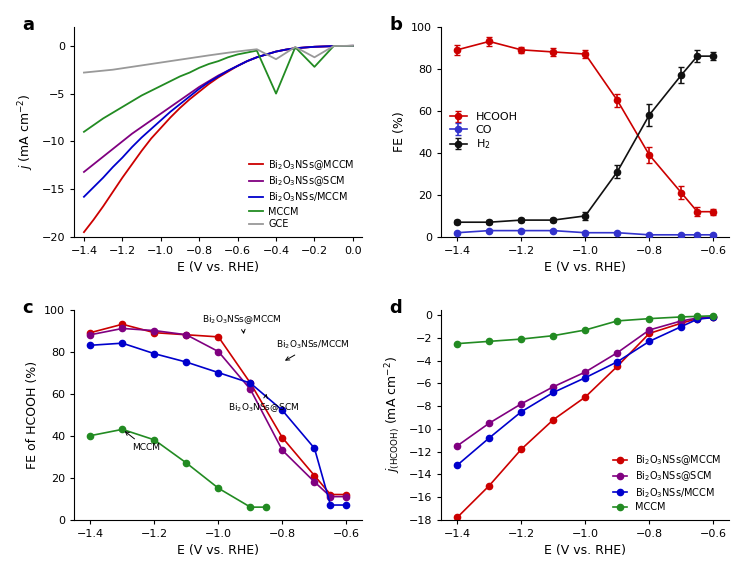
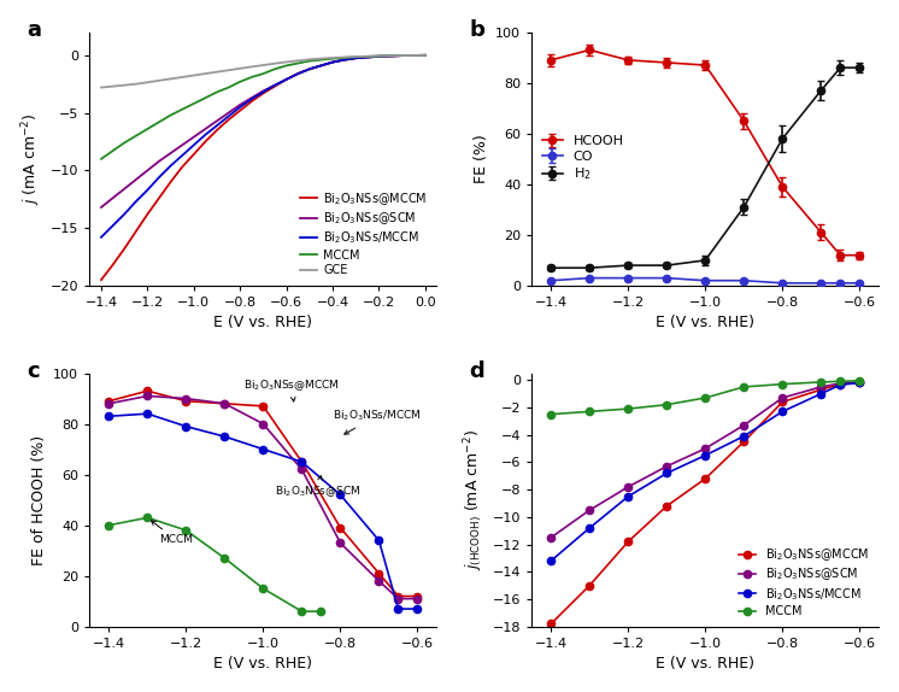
MCCM/−0.4: -5.0 -> -0.3
GCE/−0.4: -1.4 -> -0.2
MCCM/−0.2: -2.2 -> -0.1
GCE/−0.2: -1.2 -> -0.1
